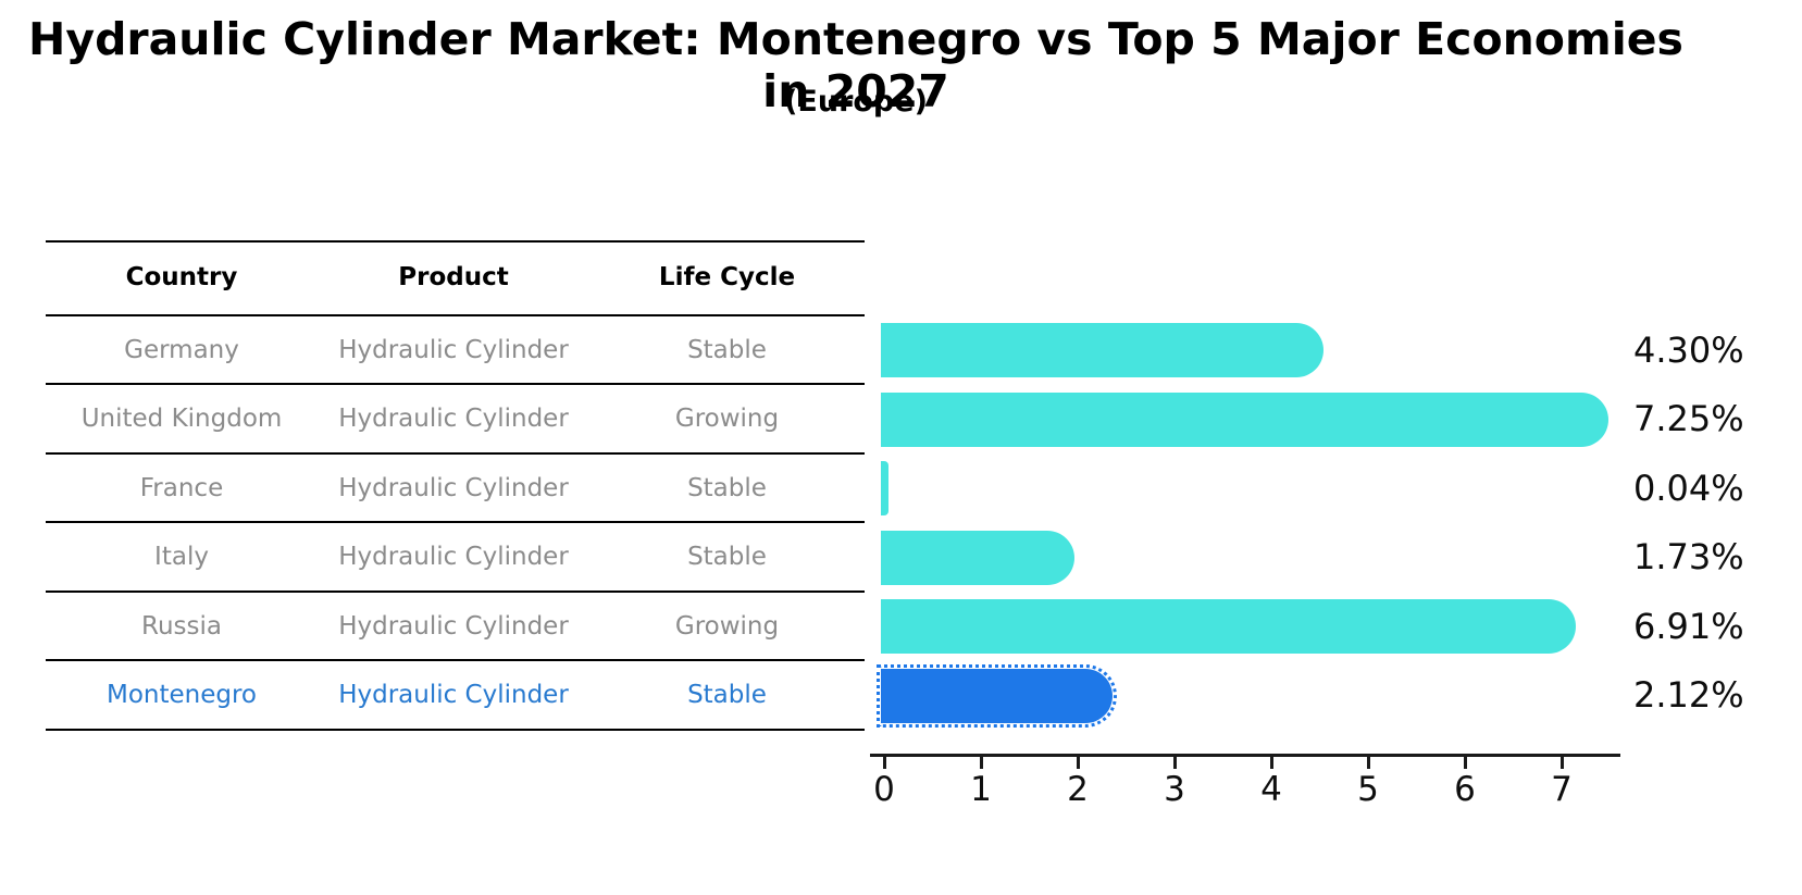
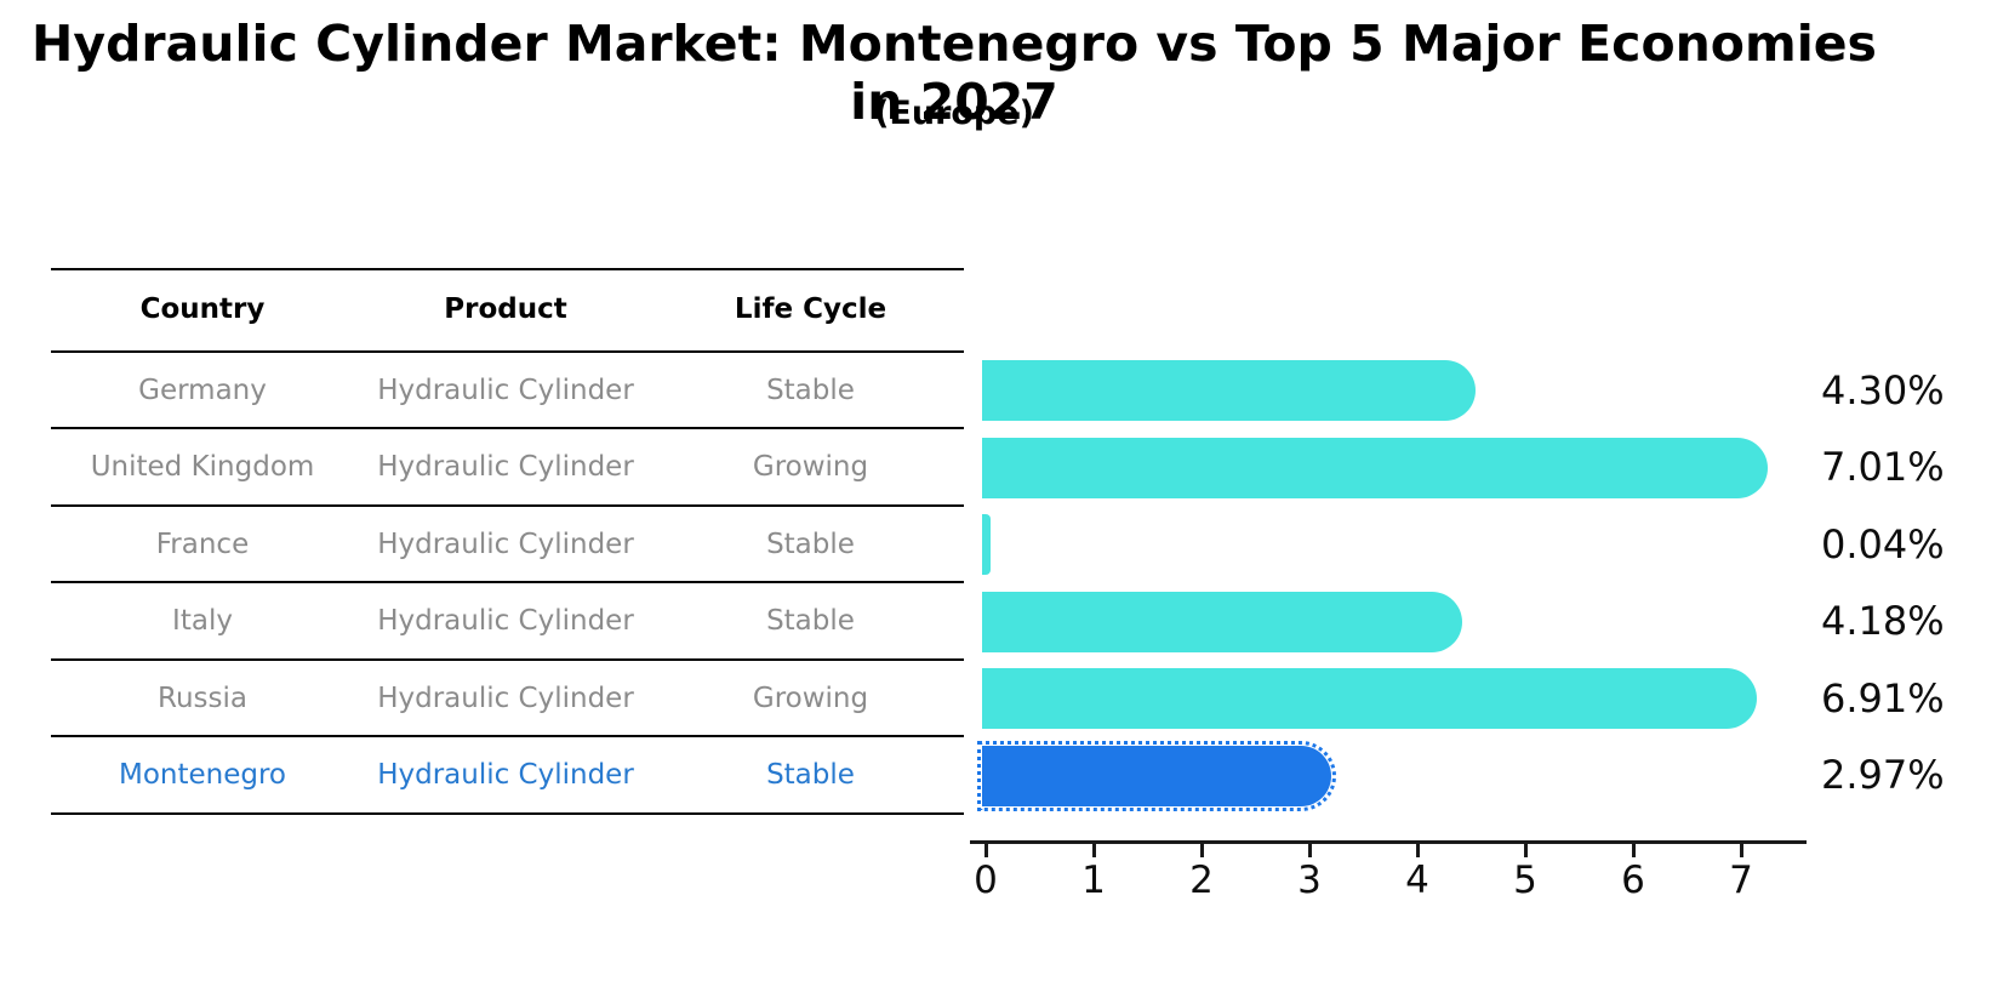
United Kingdom: 7.25% -> 7.01%
Italy: 1.73% -> 4.18%
Montenegro: 2.12% -> 2.97%
